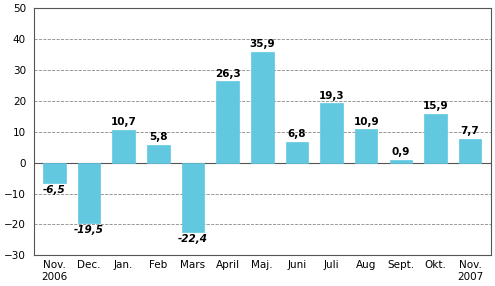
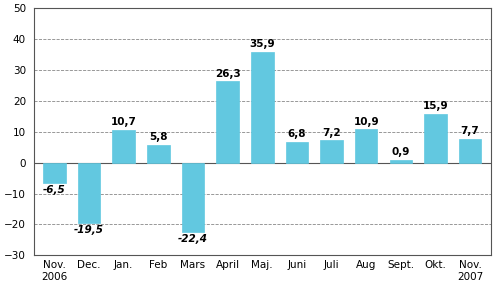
Juli: 19,3 -> 7,2
